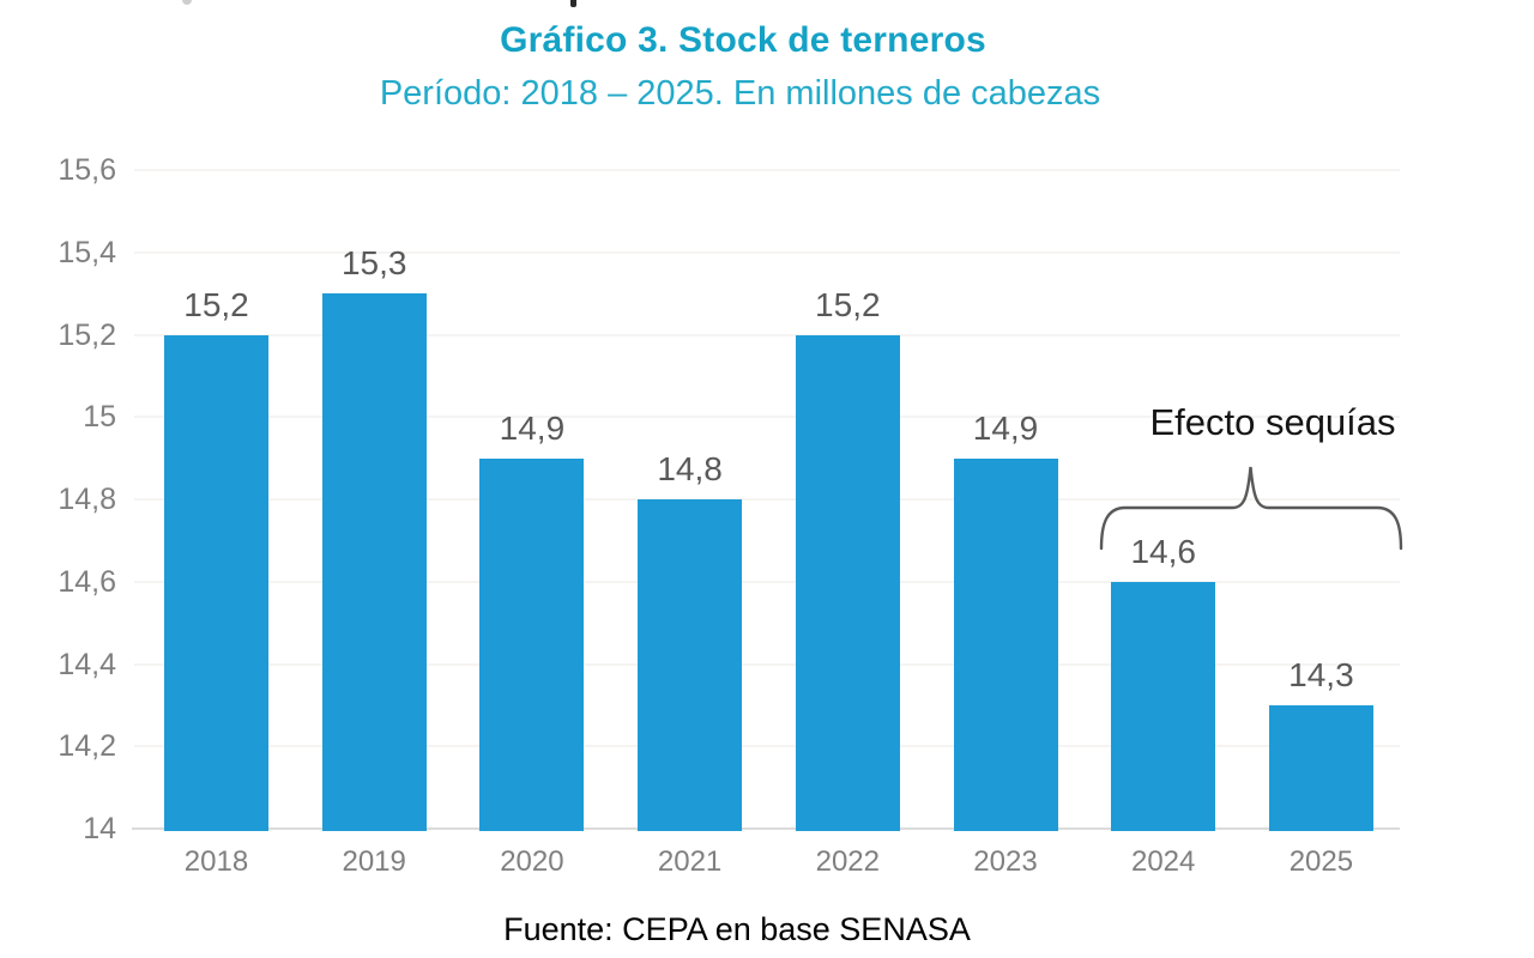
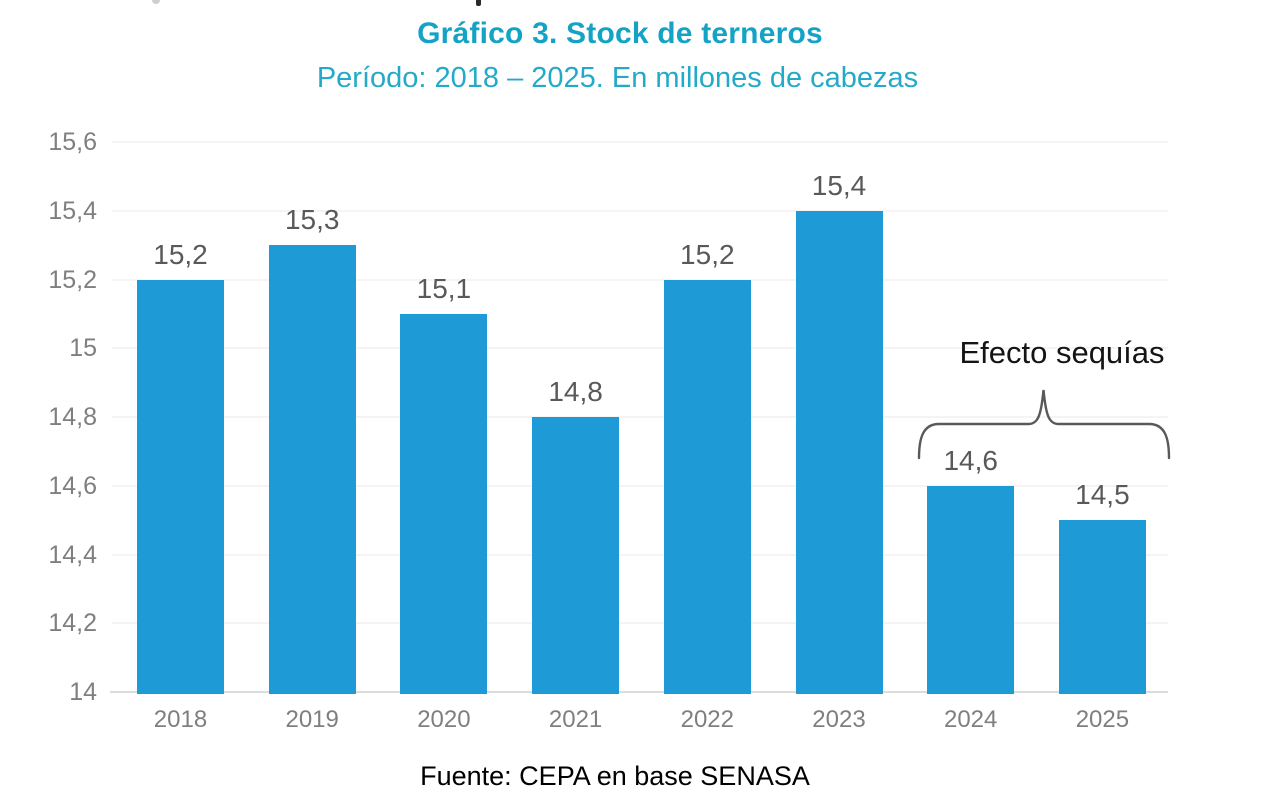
2020: 14,9 -> 15,1
2023: 14,9 -> 15,4
2025: 14,3 -> 14,5
